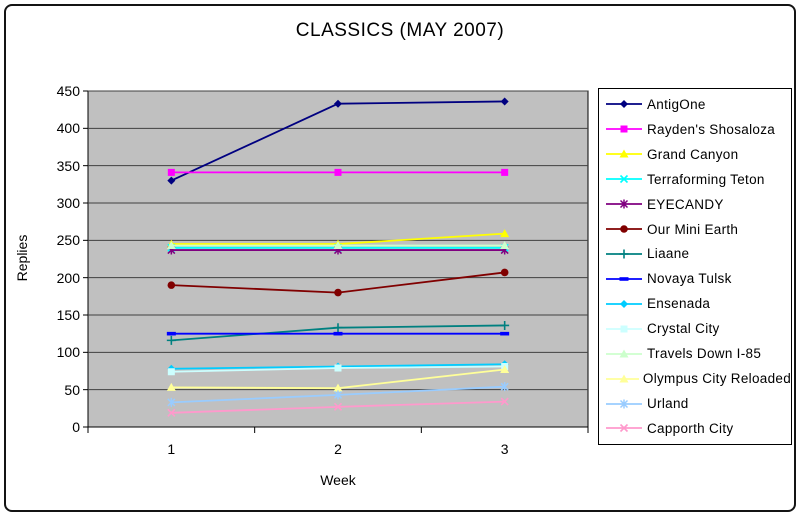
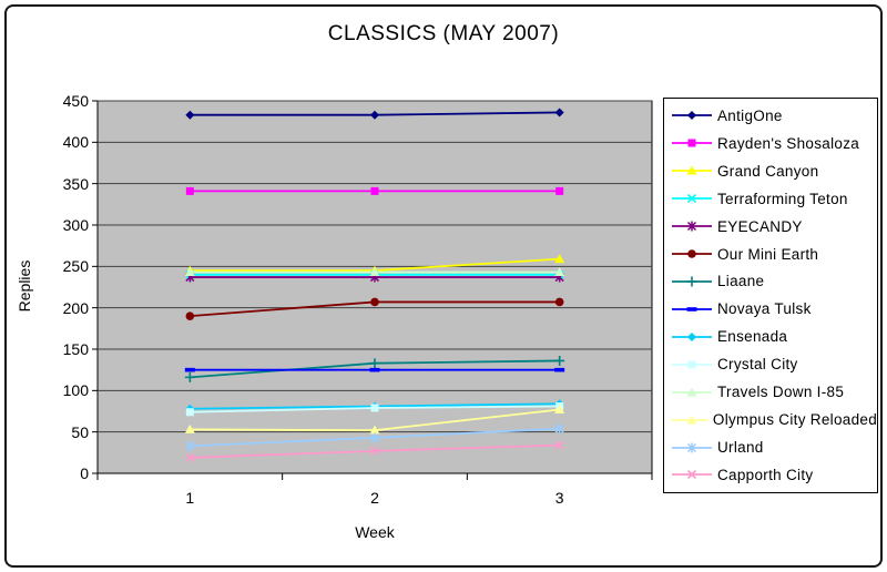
AntigOne/1: 330 -> 430
Our Mini Earth/2: 180 -> 210
